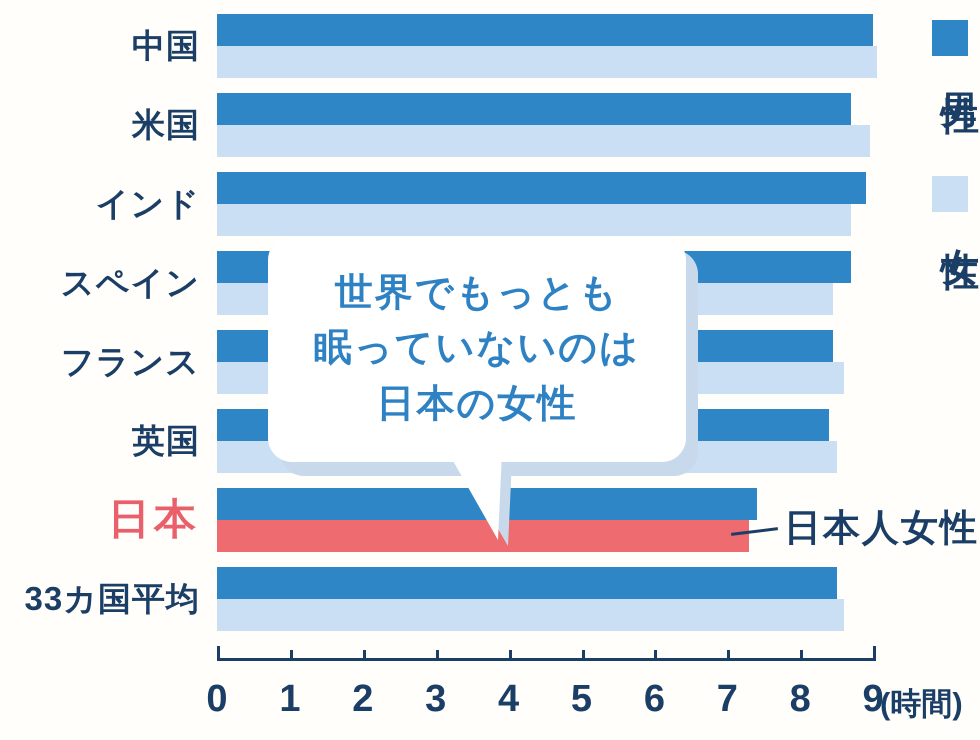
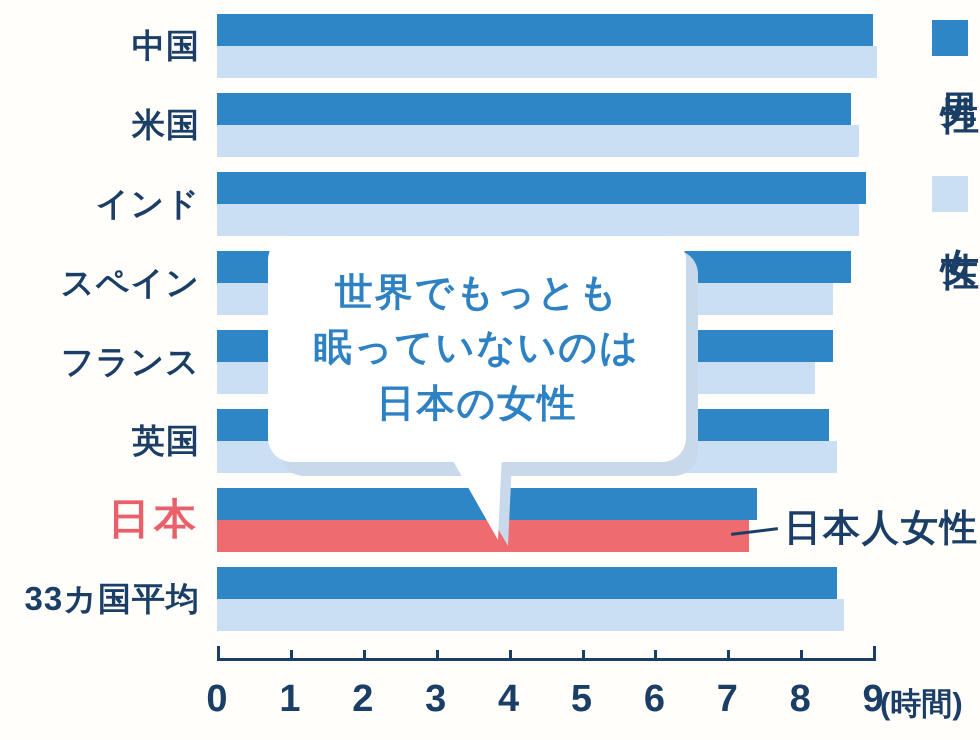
女性/米国: 8.9 -> 8.8
女性/インド: 8.7 -> 8.8
女性/フランス: 8.6 -> 8.2
